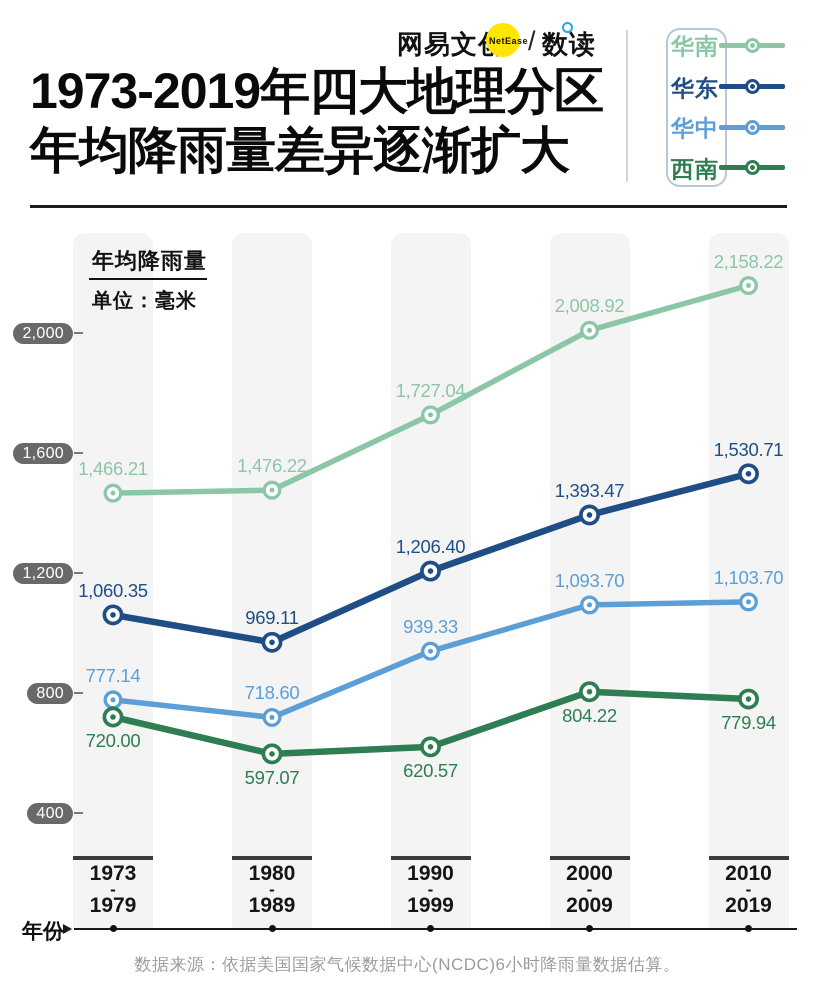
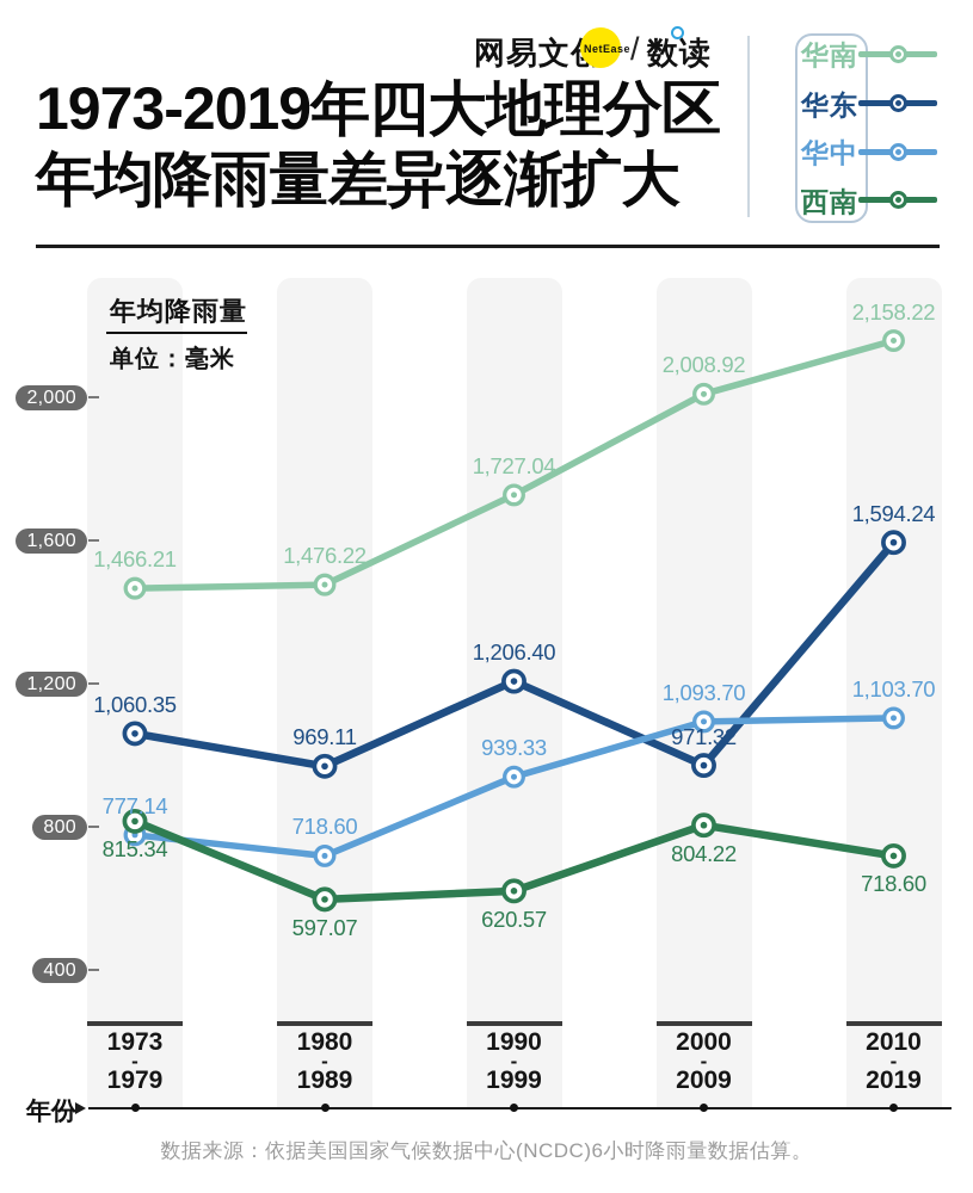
西南/1973-1979: 720.00 -> 815.34
华东/2000-2009: 1,393.47 -> 971.32
华东/2010-2019: 1,530.71 -> 1,594.24
西南/2010-2019: 779.94 -> 718.60
